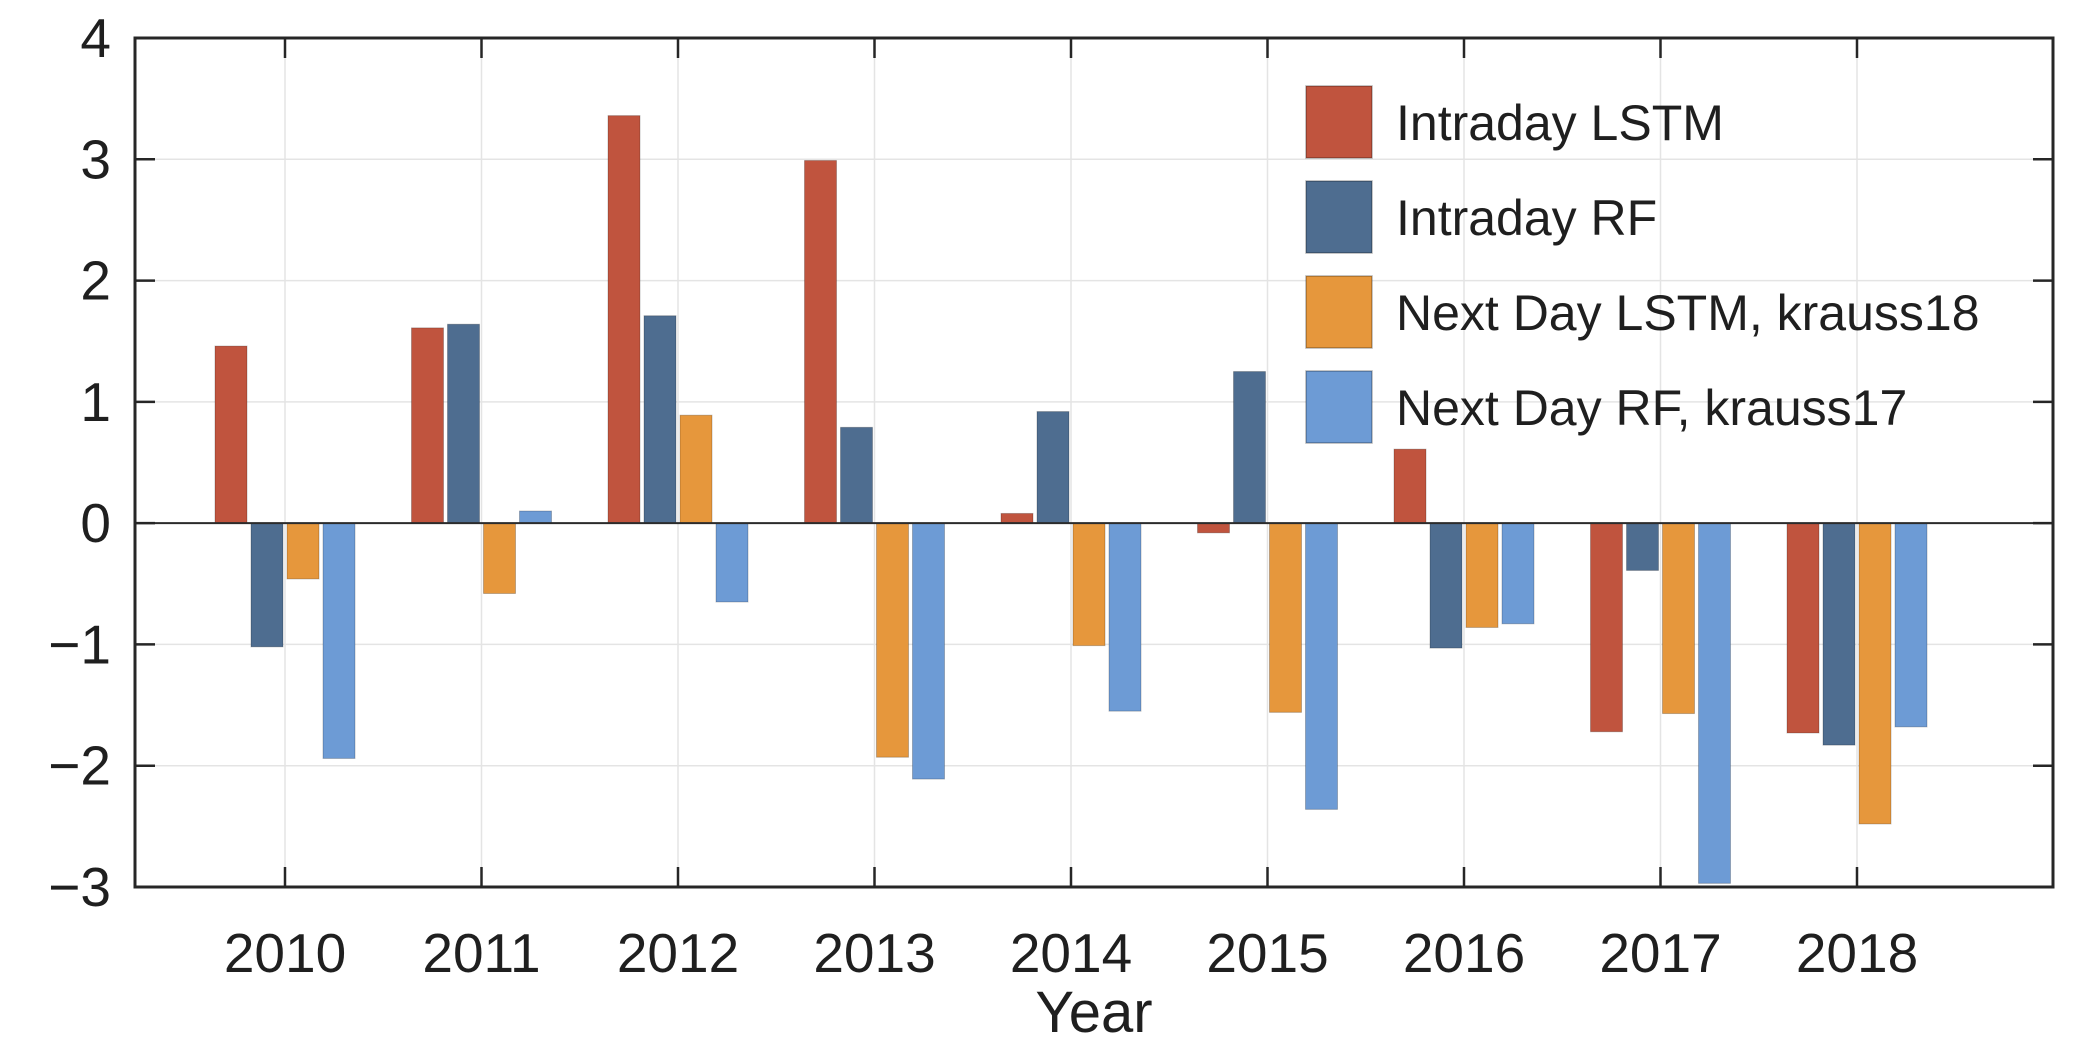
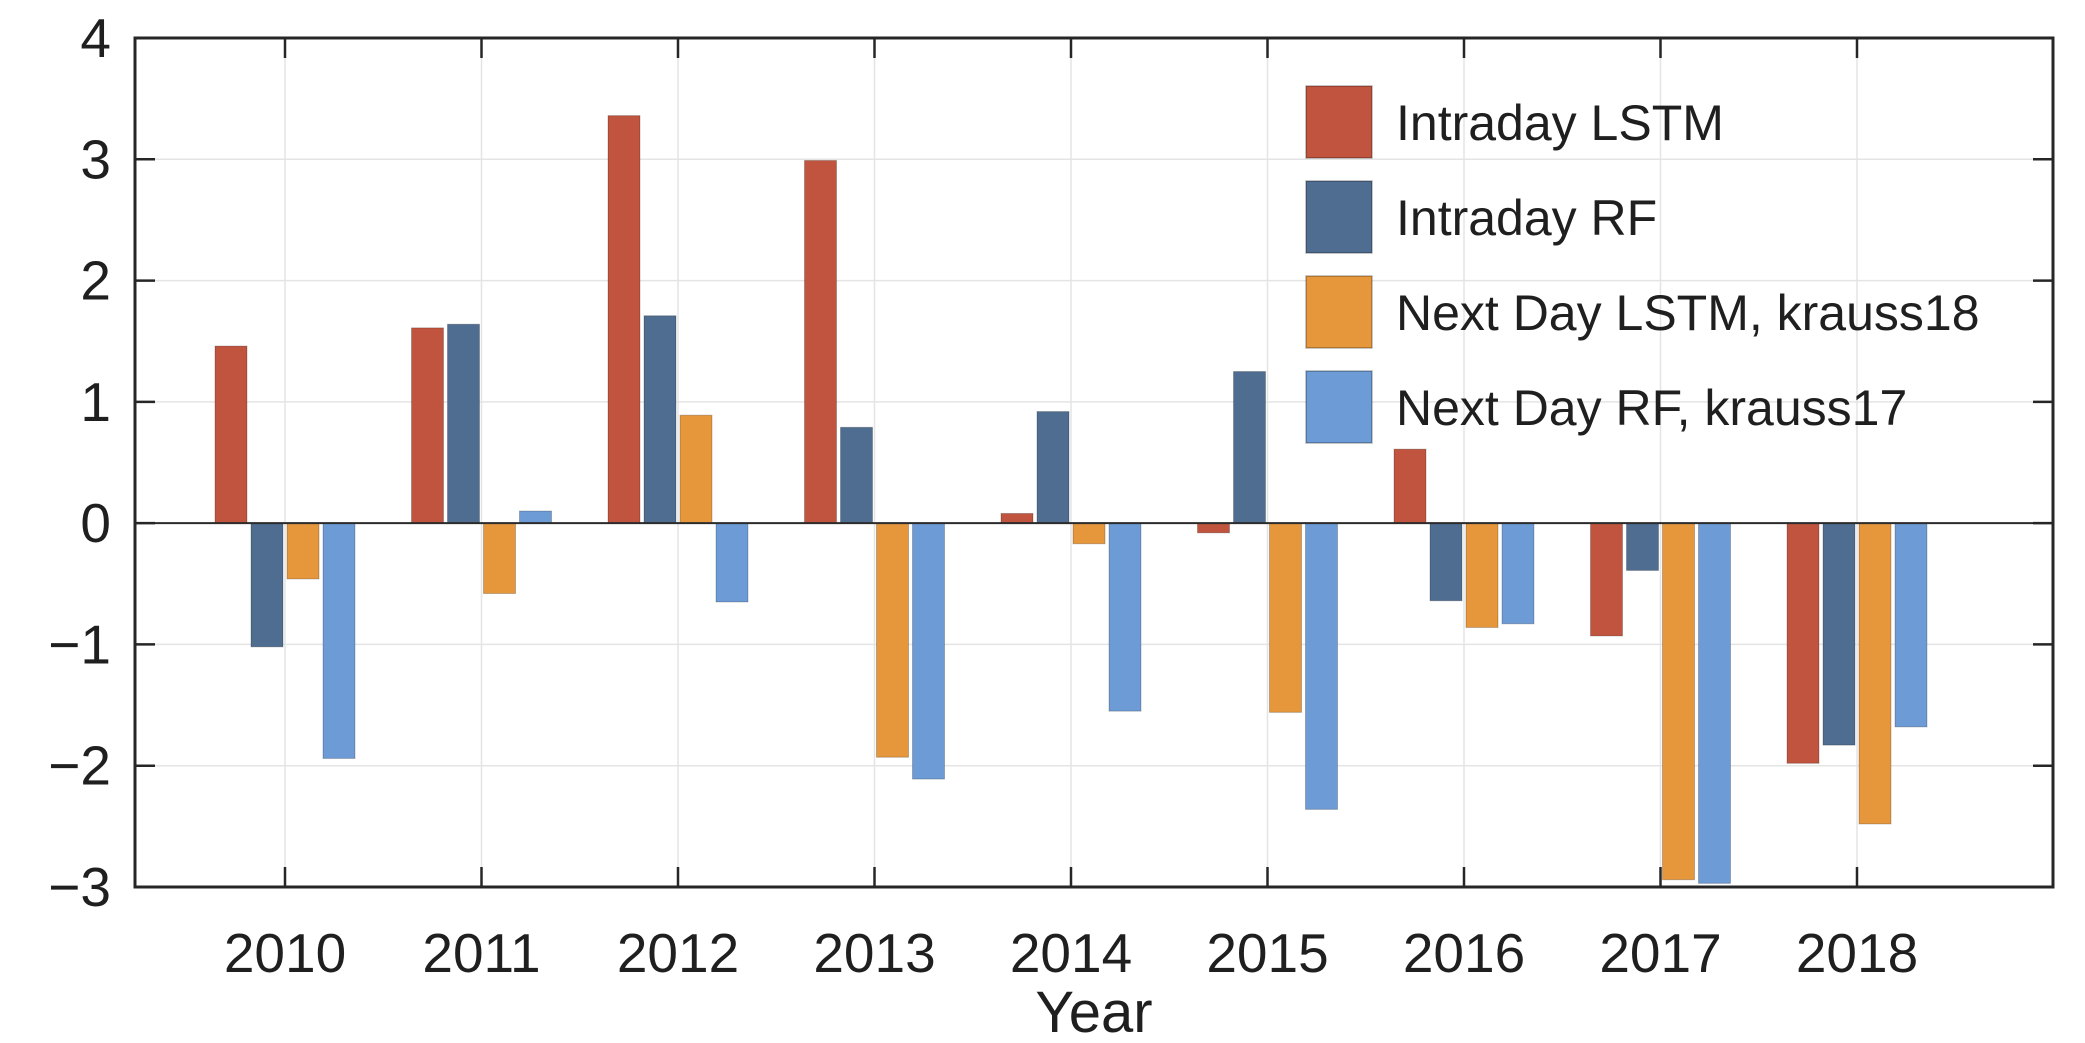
Next Day LSTM, krauss18/2014: -1.01 -> -0.17
Intraday RF/2016: -1.03 -> -0.64
Intraday LSTM/2017: -1.72 -> -0.93
Next Day LSTM, krauss18/2017: -1.57 -> -2.94
Intraday LSTM/2018: -1.73 -> -1.98
